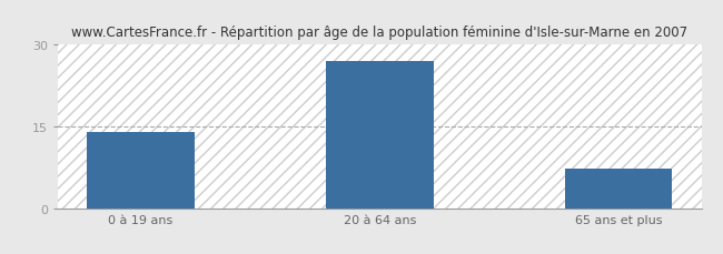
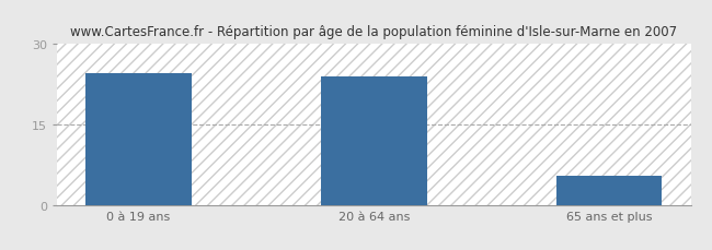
0 à 19 ans: 14.0 -> 24.5
20 à 64 ans: 27.0 -> 24.0
65 ans et plus: 7.2 -> 5.5
